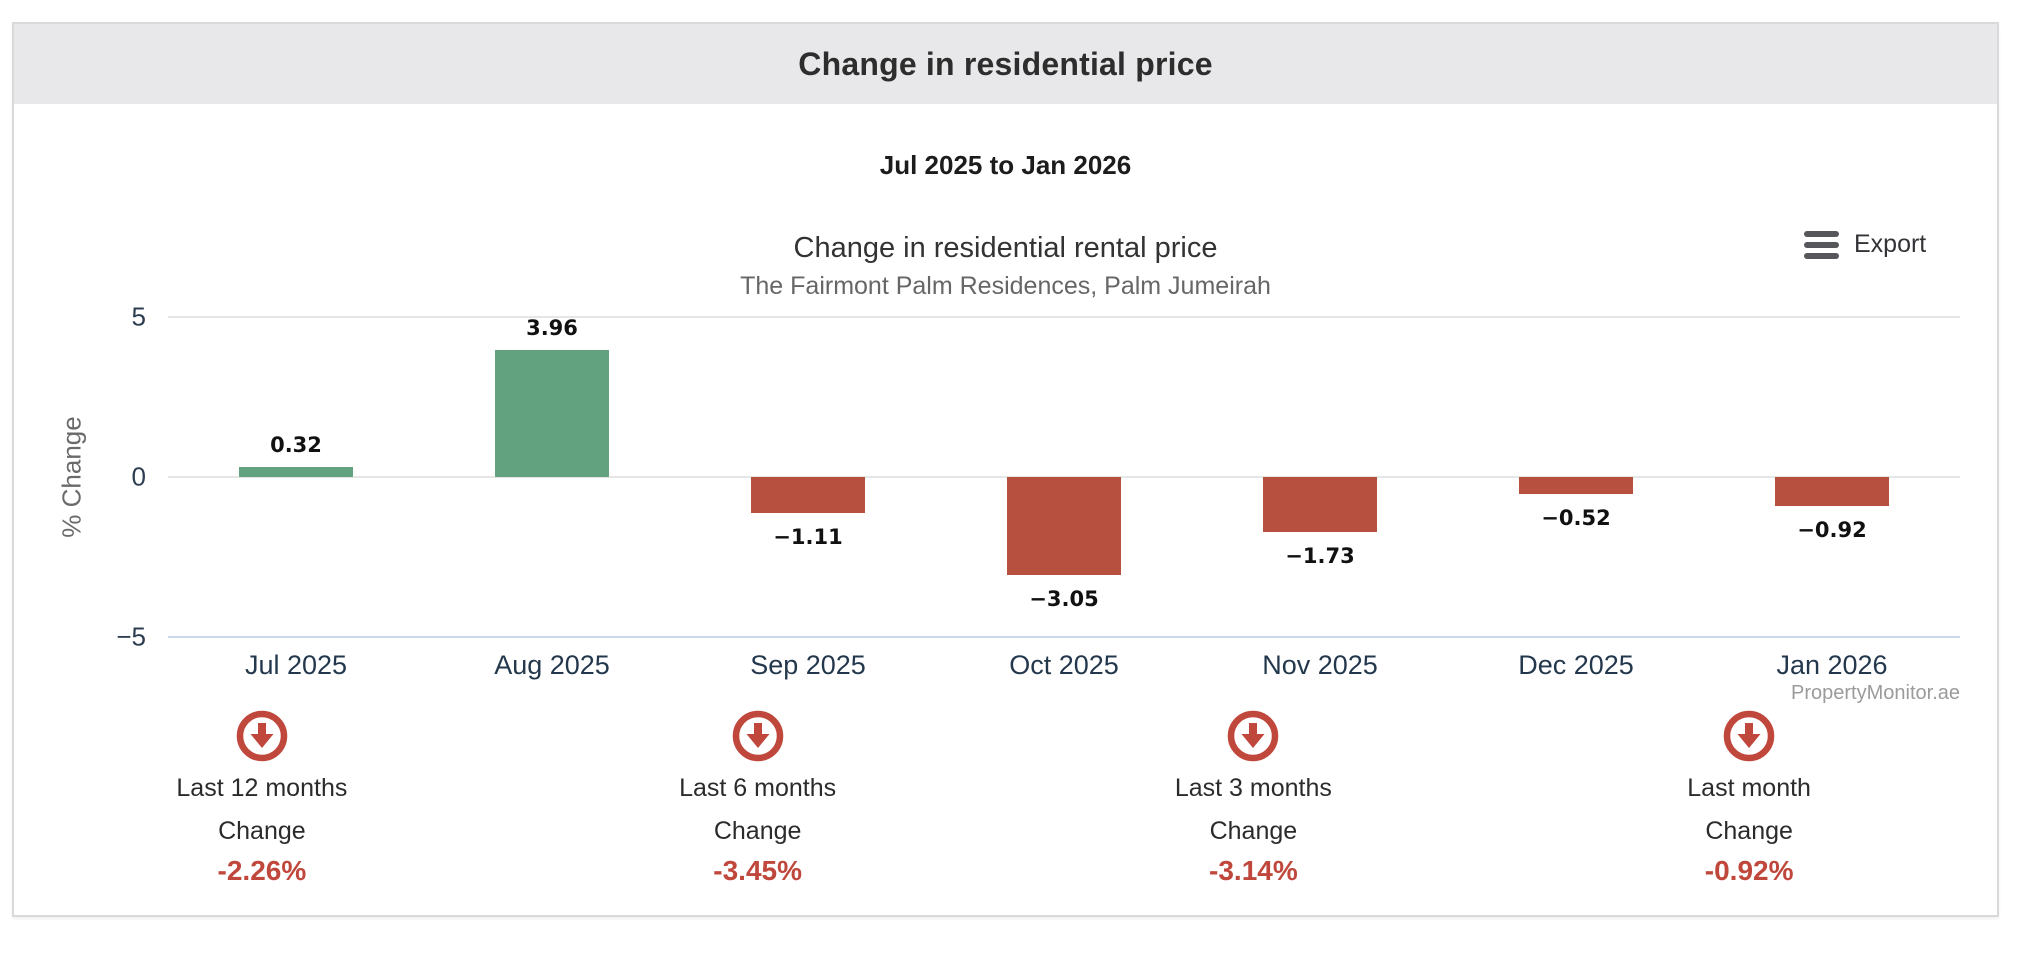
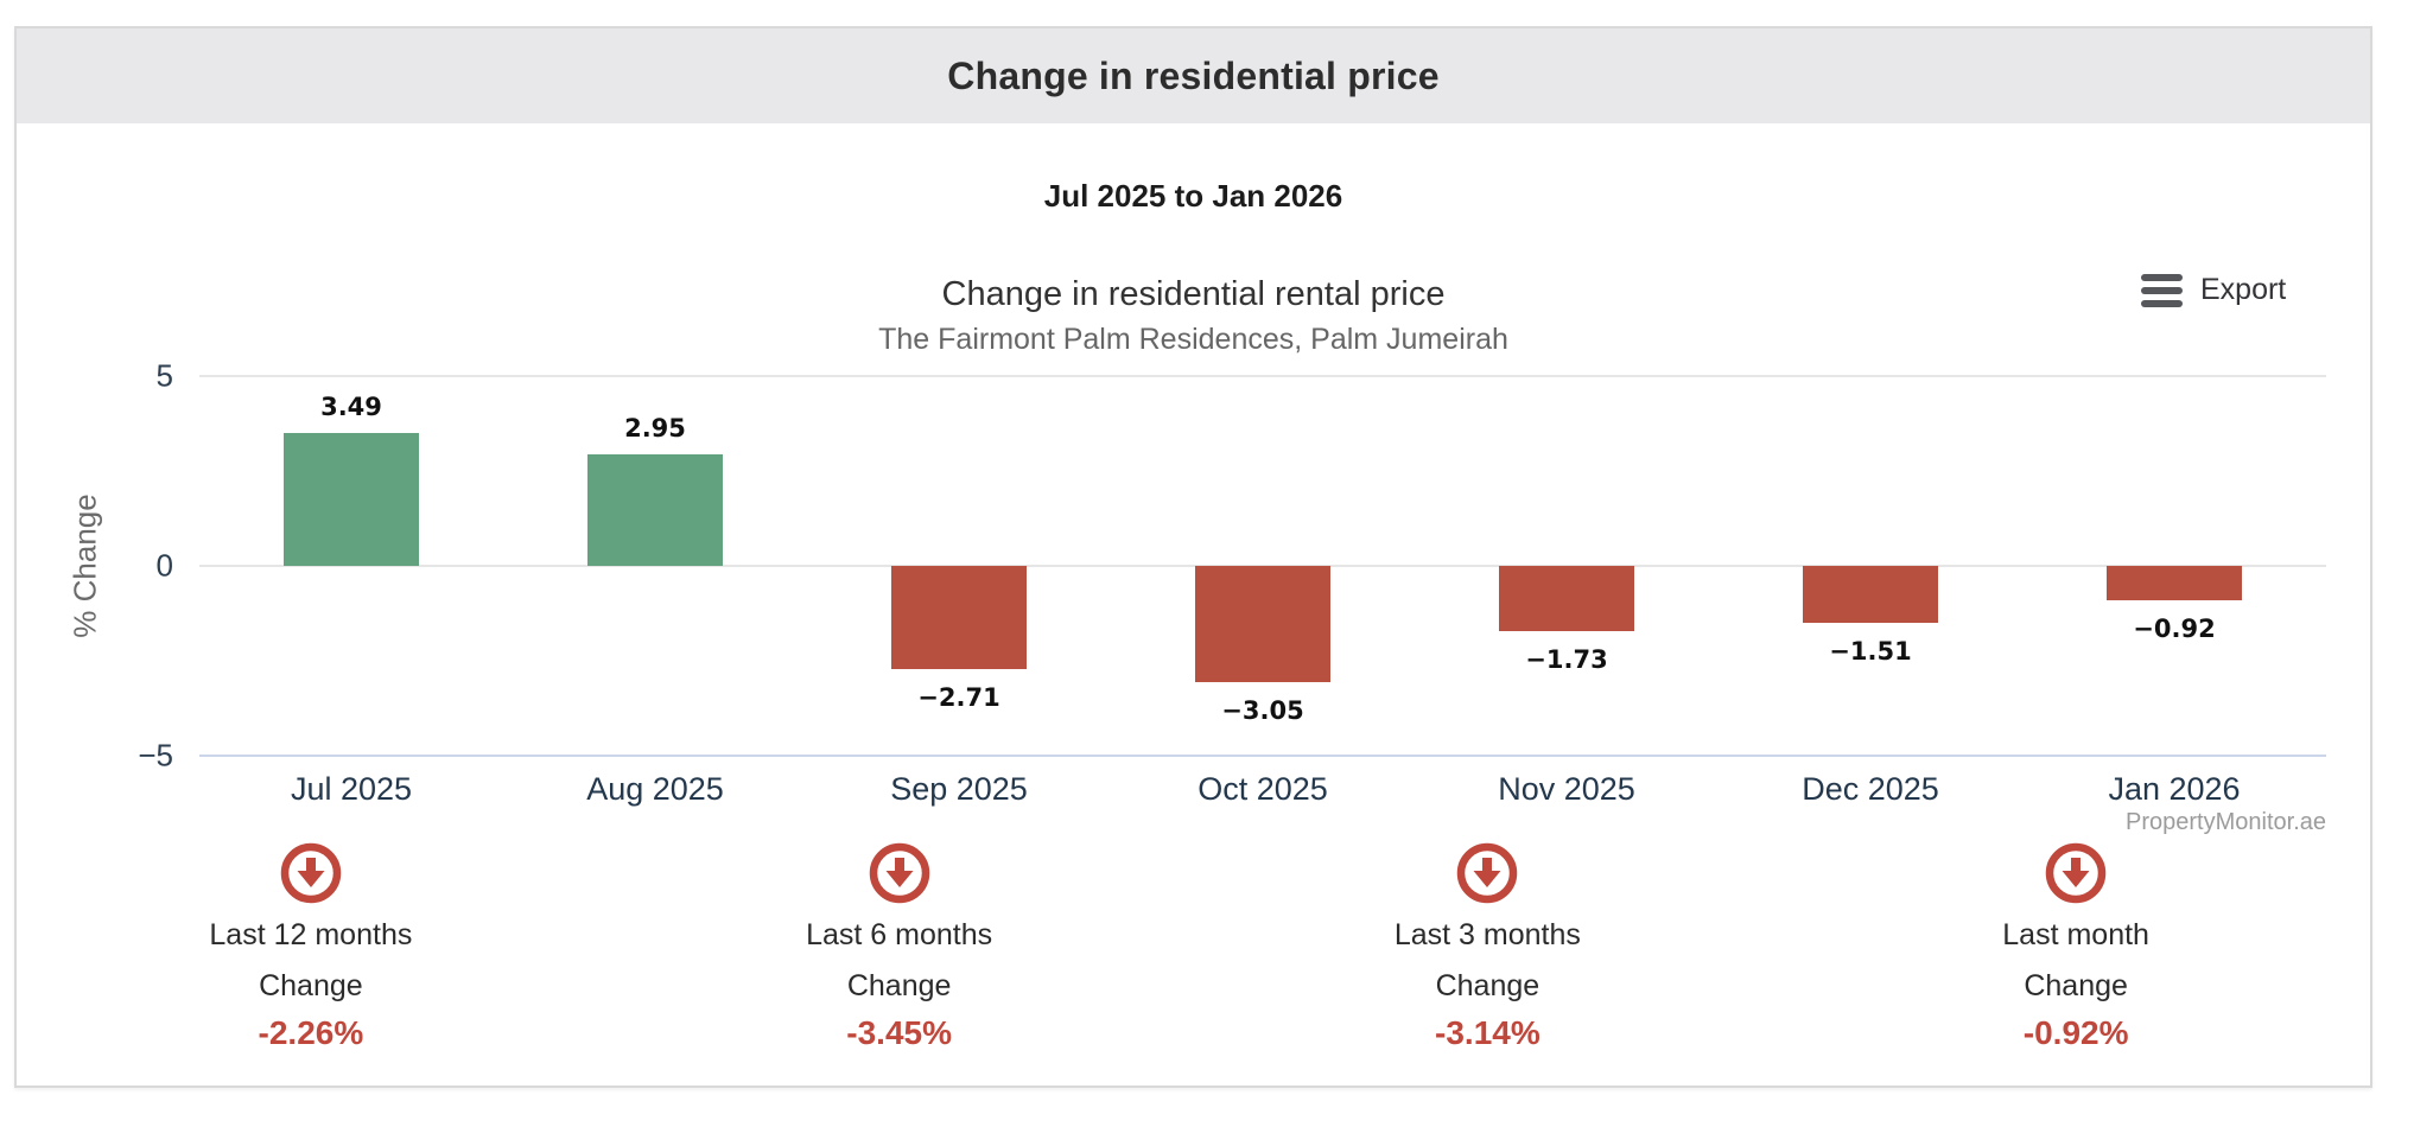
Jul 2025: 0.32 -> 3.49
Aug 2025: 3.96 -> 2.95
Sep 2025: −1.11 -> −2.71
Dec 2025: −0.52 -> −1.51
